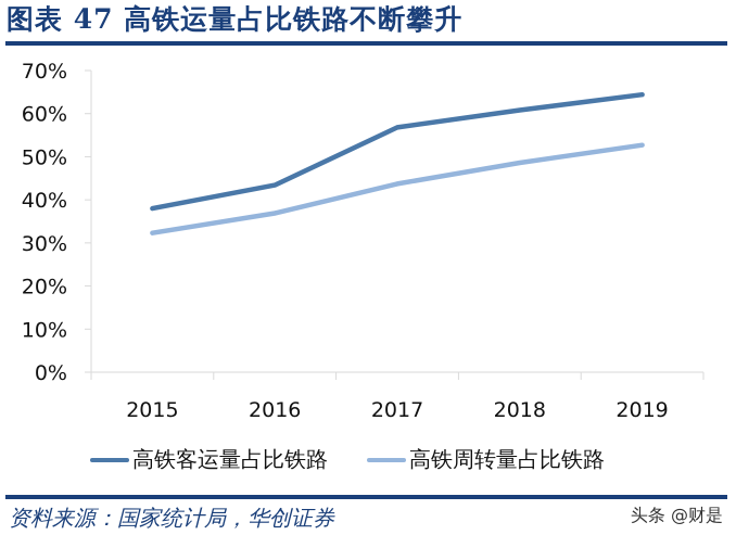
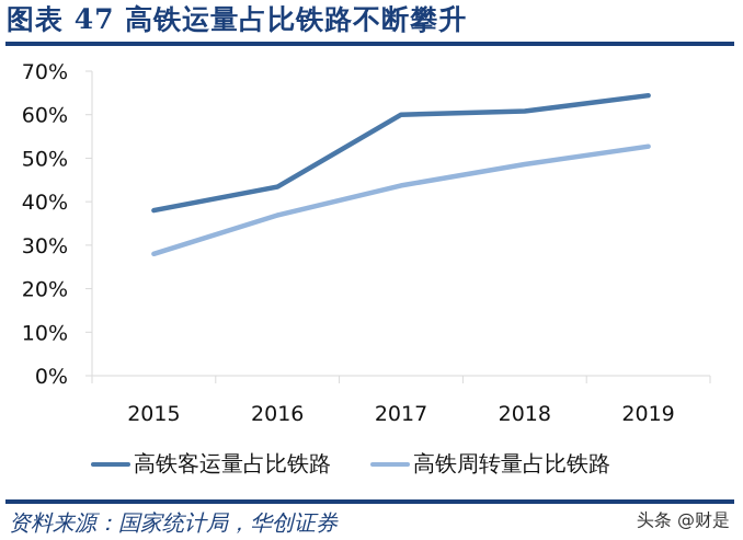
高铁周转量占比铁路/2015: 32% -> 28%
高铁客运量占比铁路/2017: 57% -> 60%
